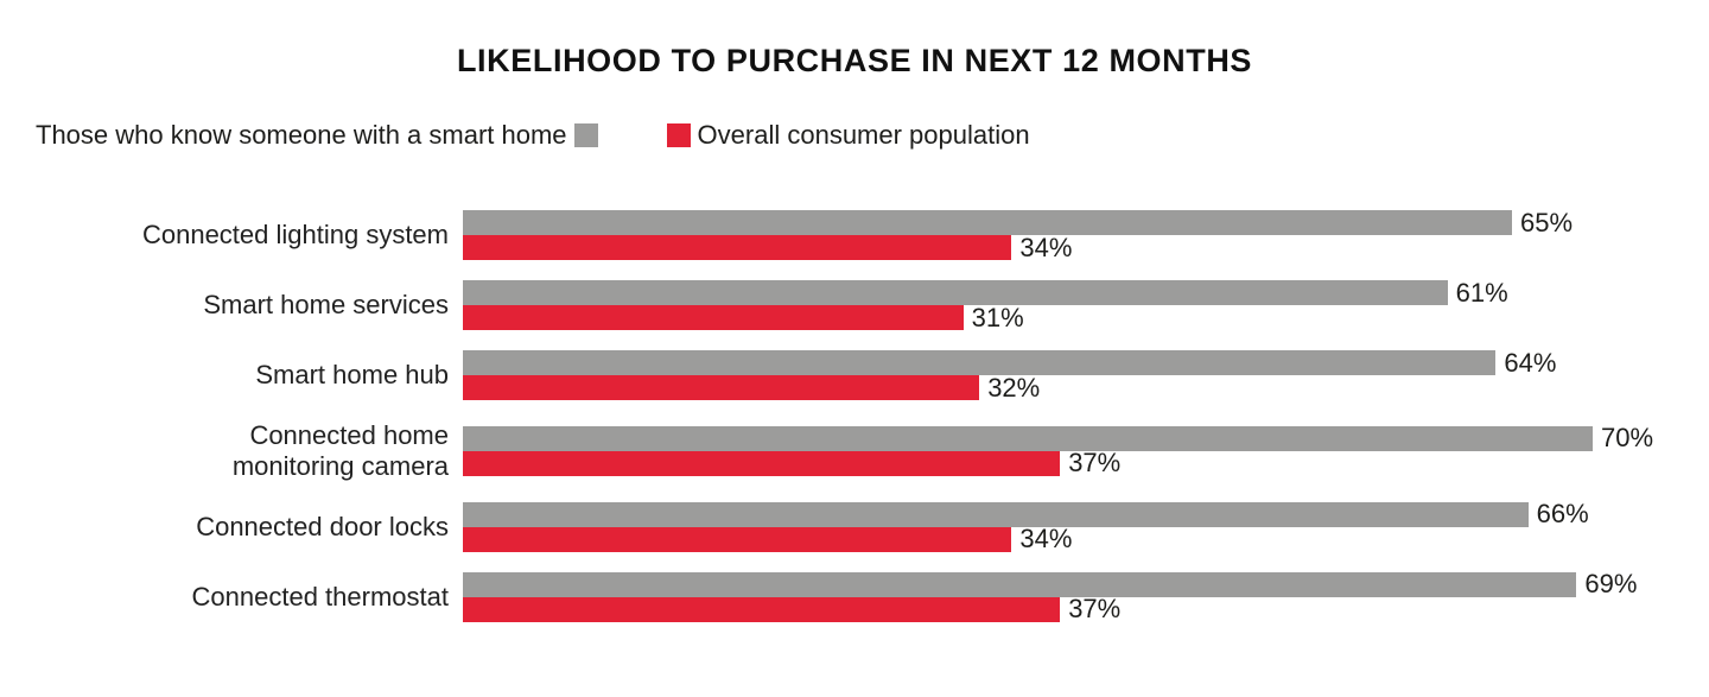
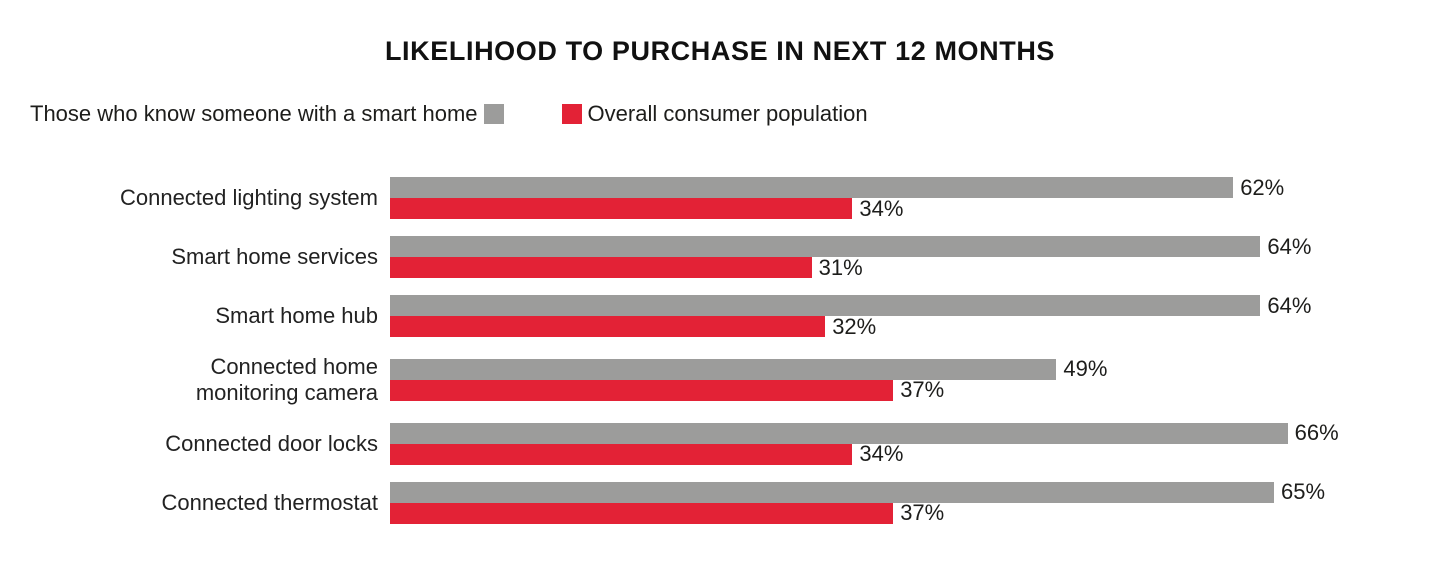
Those who know someone with a smart home/Connected lighting system: 65% -> 62%
Those who know someone with a smart home/Smart home services: 61% -> 64%
Those who know someone with a smart home/Connected home monitoring camera: 70% -> 49%
Those who know someone with a smart home/Connected thermostat: 69% -> 65%
